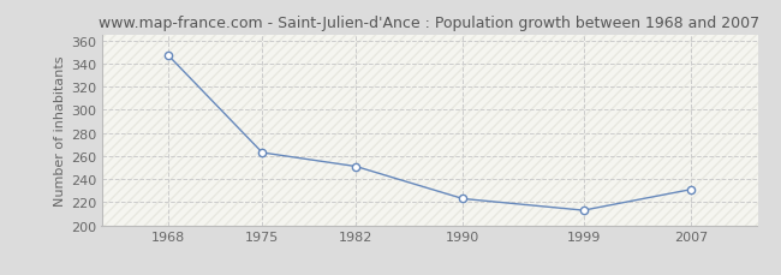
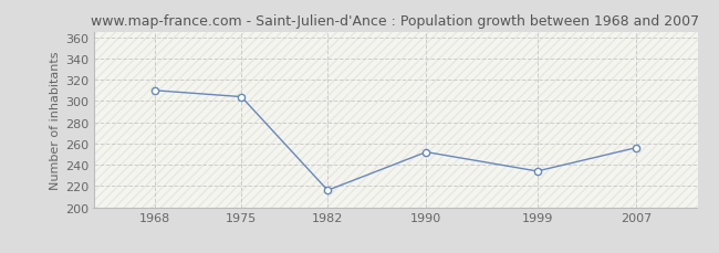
1968: 347 -> 310
1975: 263 -> 304
1982: 251 -> 216
1990: 223 -> 252
1999: 213 -> 234
2007: 231 -> 256
